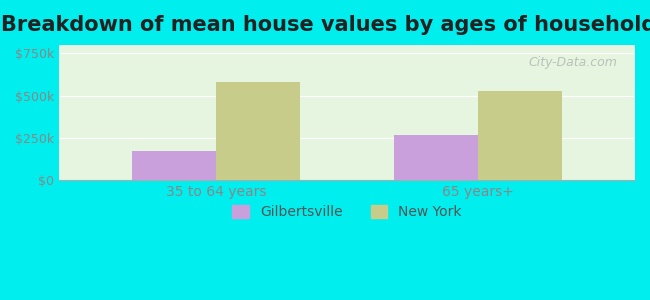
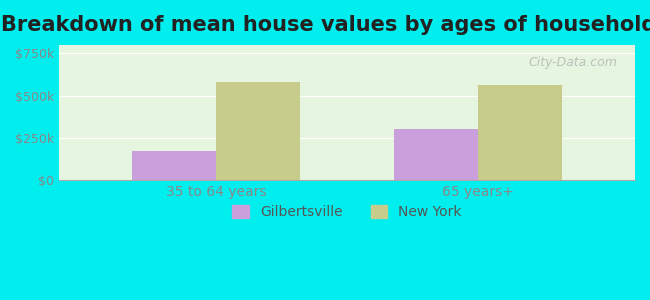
Gilbertsville/65 years+: $260k -> $300k
New York/65 years+: $530k -> $560k
